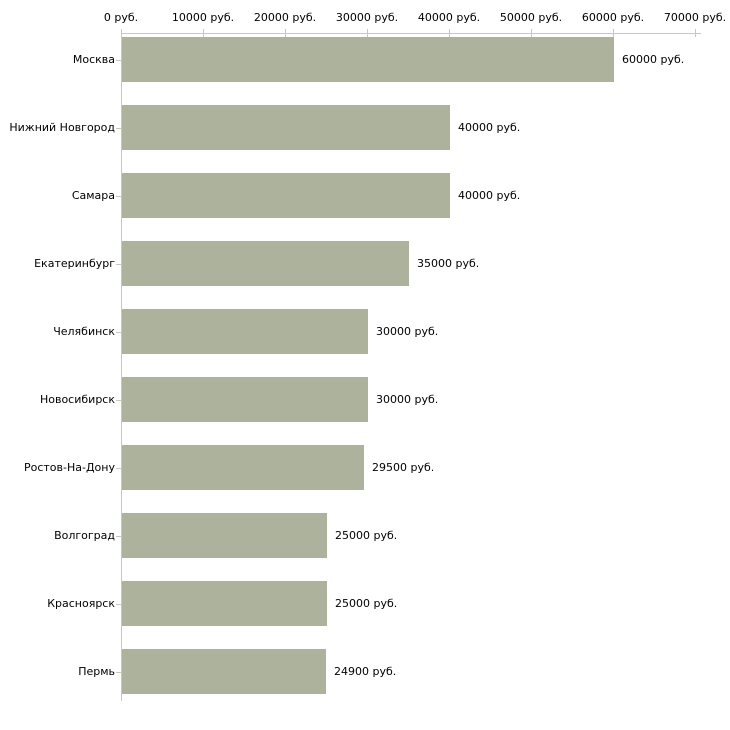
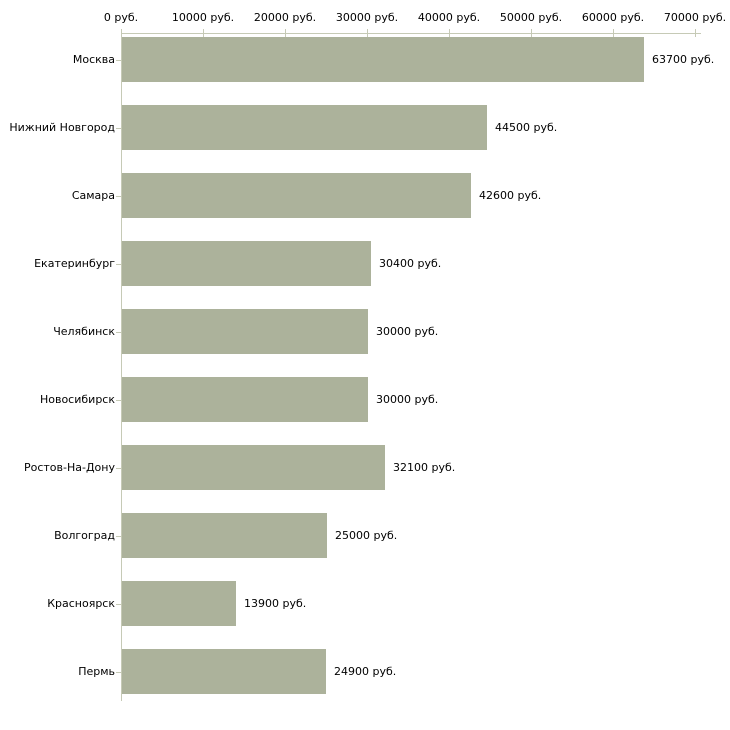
Москва: 60000 -> 63700
Нижний Новгород: 40000 -> 44500
Самара: 40000 -> 42600
Екатеринбург: 35000 -> 30400
Ростов-На-Дону: 29500 -> 32100
Красноярск: 25000 -> 13900
